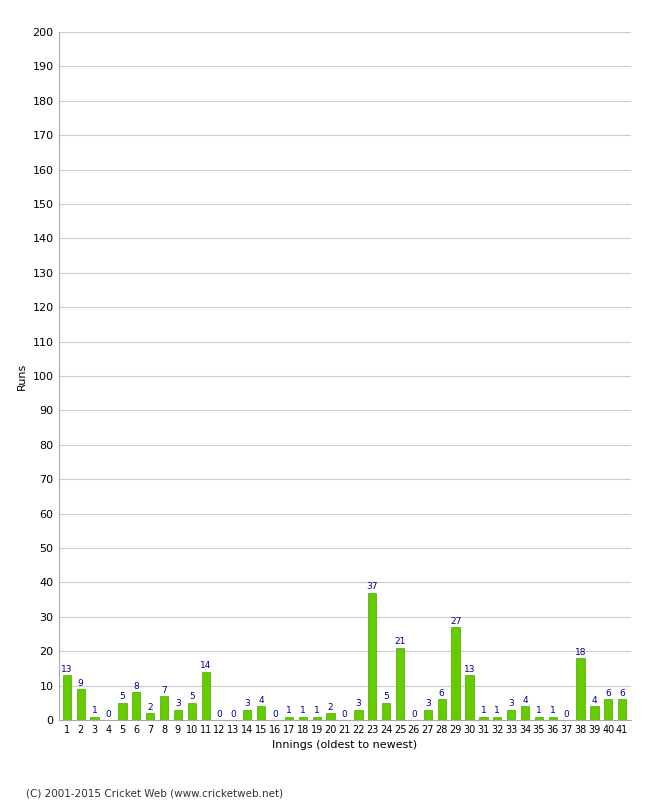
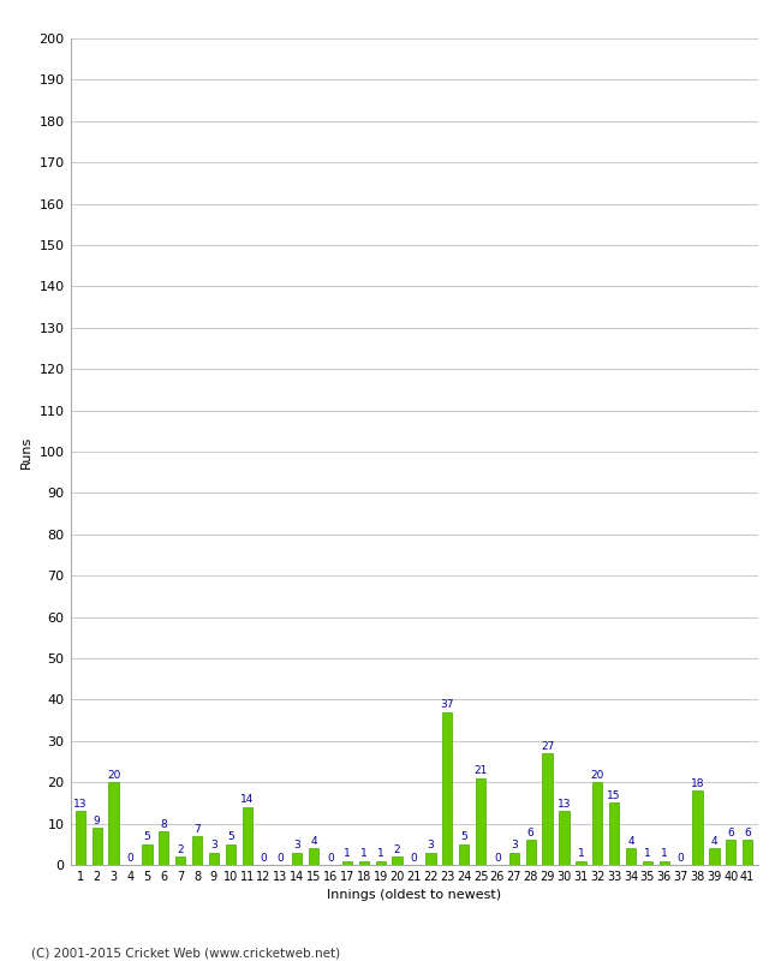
3: 1 -> 20
32: 1 -> 20
33: 3 -> 15
